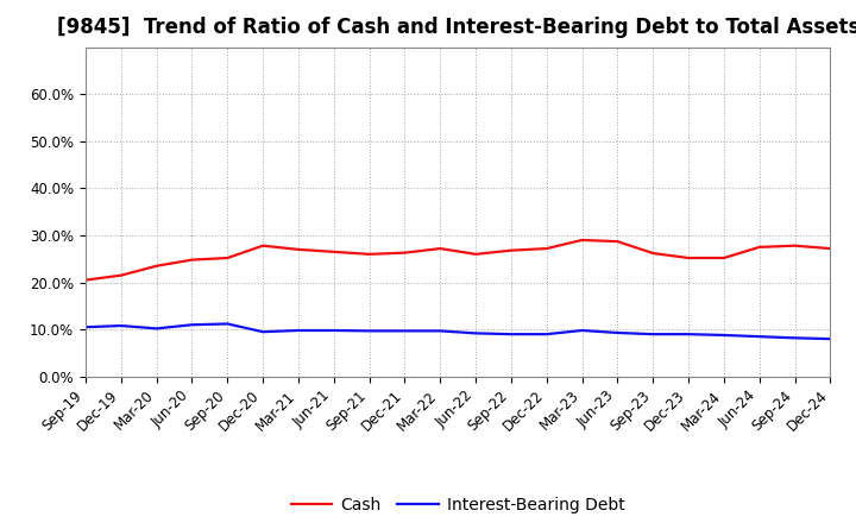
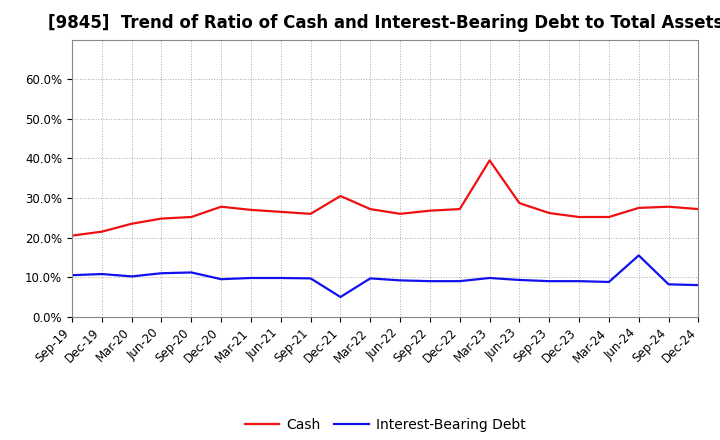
Cash/Dec-21: 26.3% -> 30.5%
Interest-Bearing Debt/Dec-21: 9.7% -> 5.0%
Cash/Mar-23: 29.0% -> 39.5%
Interest-Bearing Debt/Jun-24: 8.5% -> 15.5%
